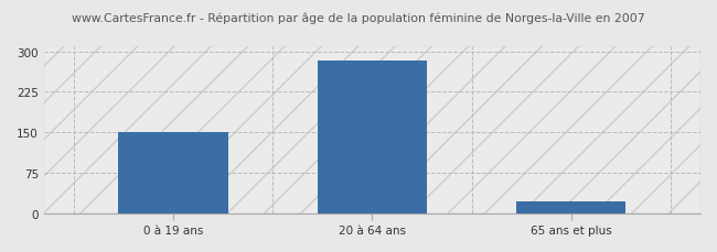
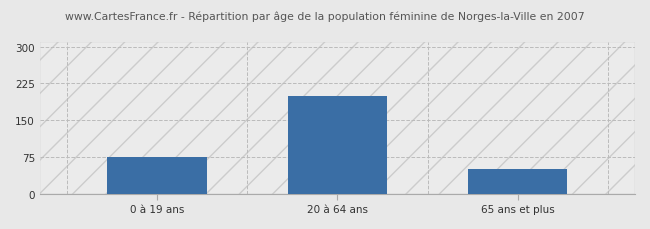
0 à 19 ans: 150 -> 75
20 à 64 ans: 283 -> 200
65 ans et plus: 21 -> 50
